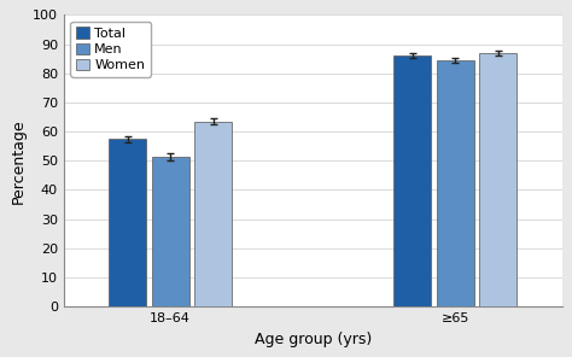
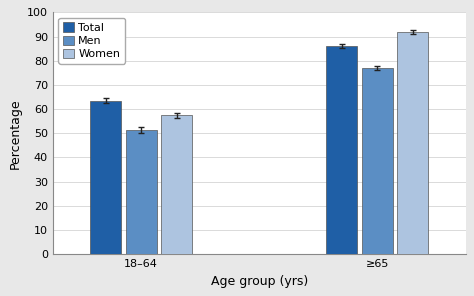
Total/18–64: 57.5 -> 63.5
Women/18–64: 63.5 -> 57.5
Men/≥65: 84.5 -> 77.0
Women/≥65: 86.8 -> 92.0
